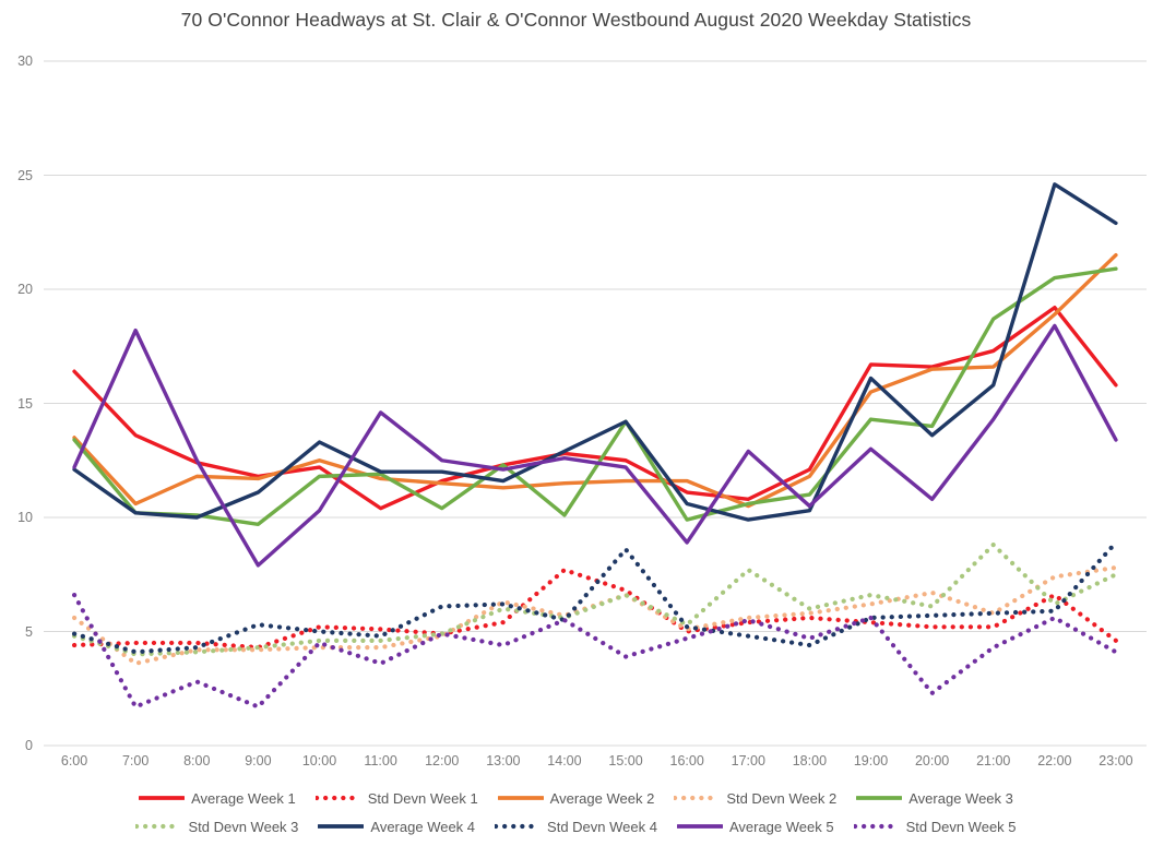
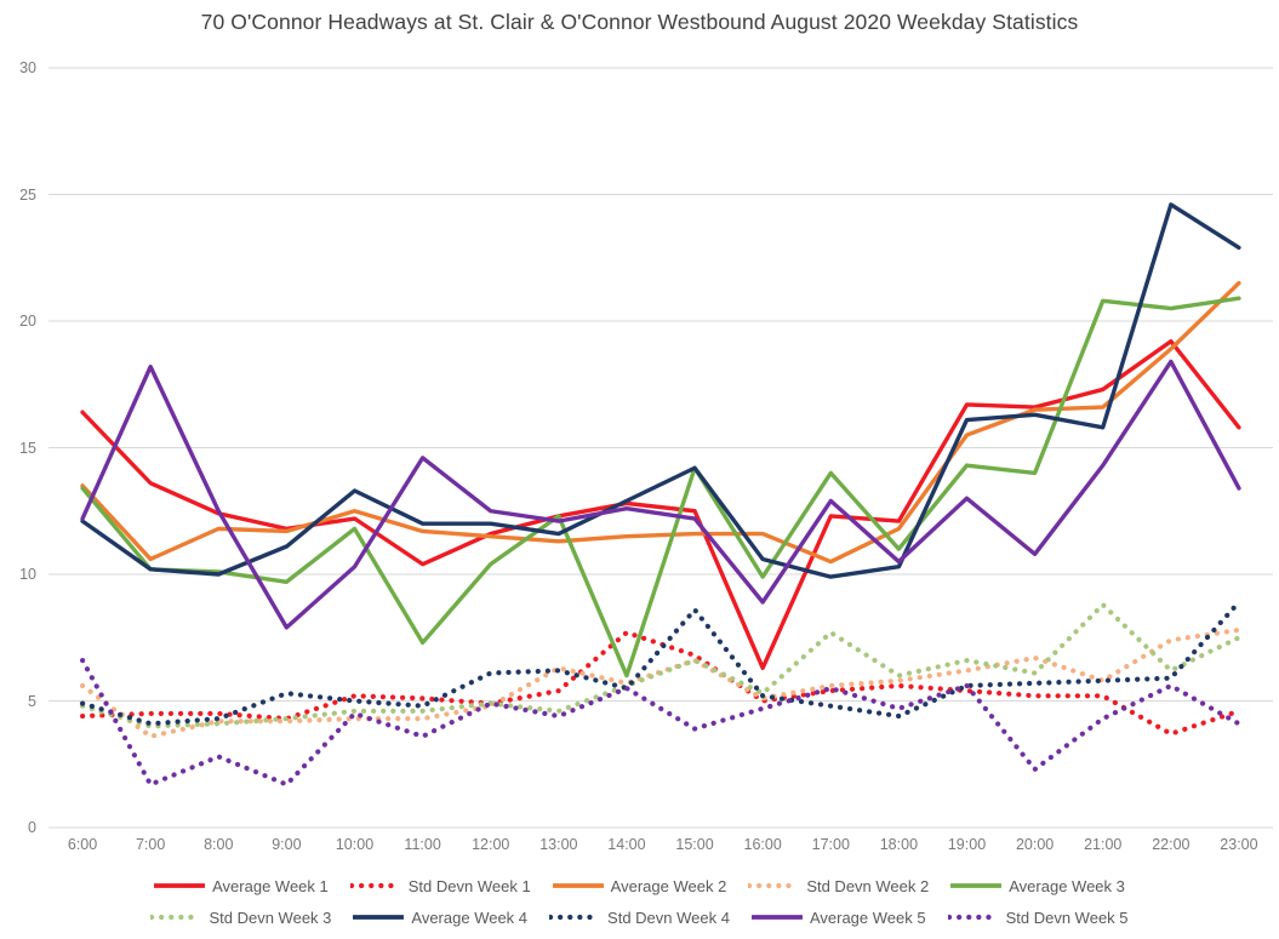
Average Week 3/11:00: 11.9 -> 7.3
Std Devn Week 3/13:00: 6.0 -> 4.6
Average Week 3/14:00: 10.1 -> 6.0
Average Week 1/16:00: 11.1 -> 6.3
Average Week 1/17:00: 10.8 -> 12.3
Average Week 3/17:00: 10.6 -> 14.0
Average Week 4/20:00: 13.6 -> 16.3
Average Week 3/21:00: 18.7 -> 20.8
Std Devn Week 1/22:00: 6.6 -> 3.7
